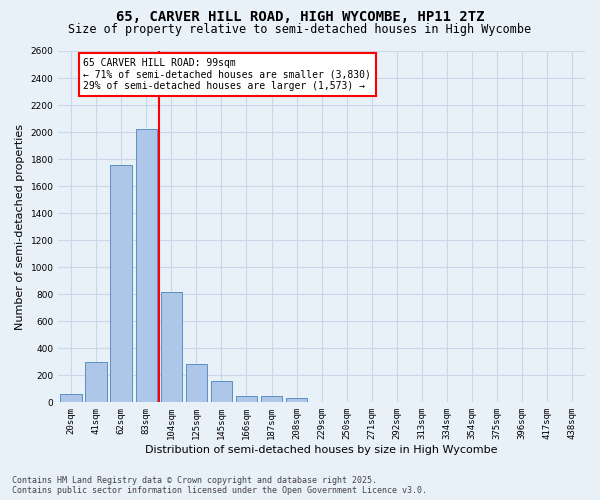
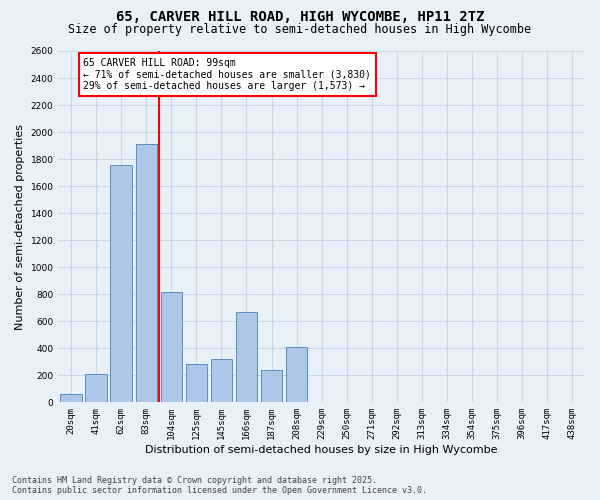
41sqm: 300 -> 210
83sqm: 2020 -> 1910
145sqm: 160 -> 320
166sqm: 50 -> 670
187sqm: 40 -> 240
208sqm: 40 -> 410
